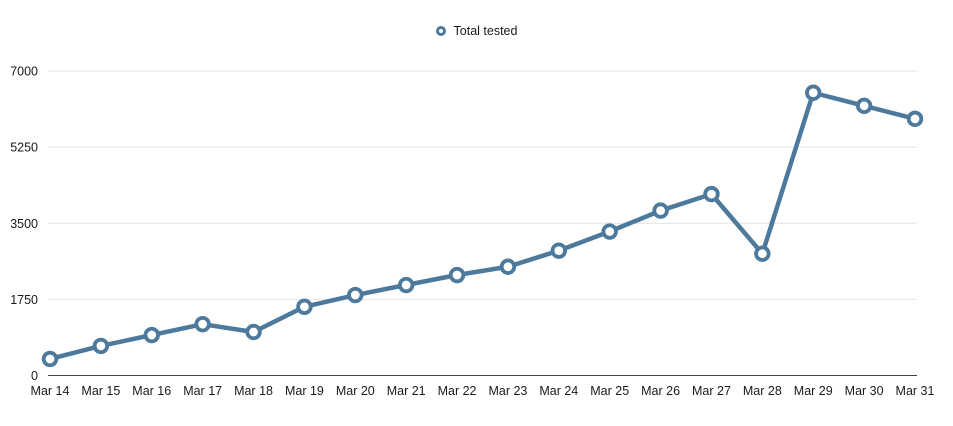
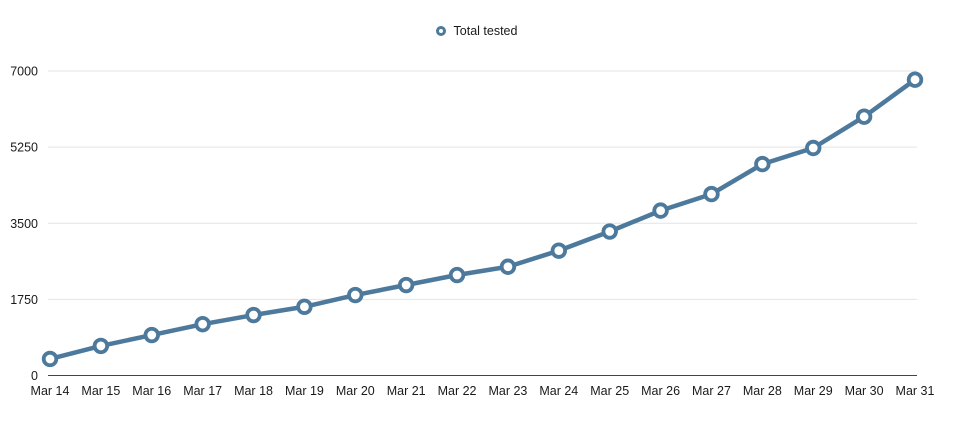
Mar 18: 1000 -> 1400
Mar 28: 2800 -> 4900
Mar 29: 6500 -> 5200
Mar 30: 6200 -> 6000
Mar 31: 5900 -> 6800
